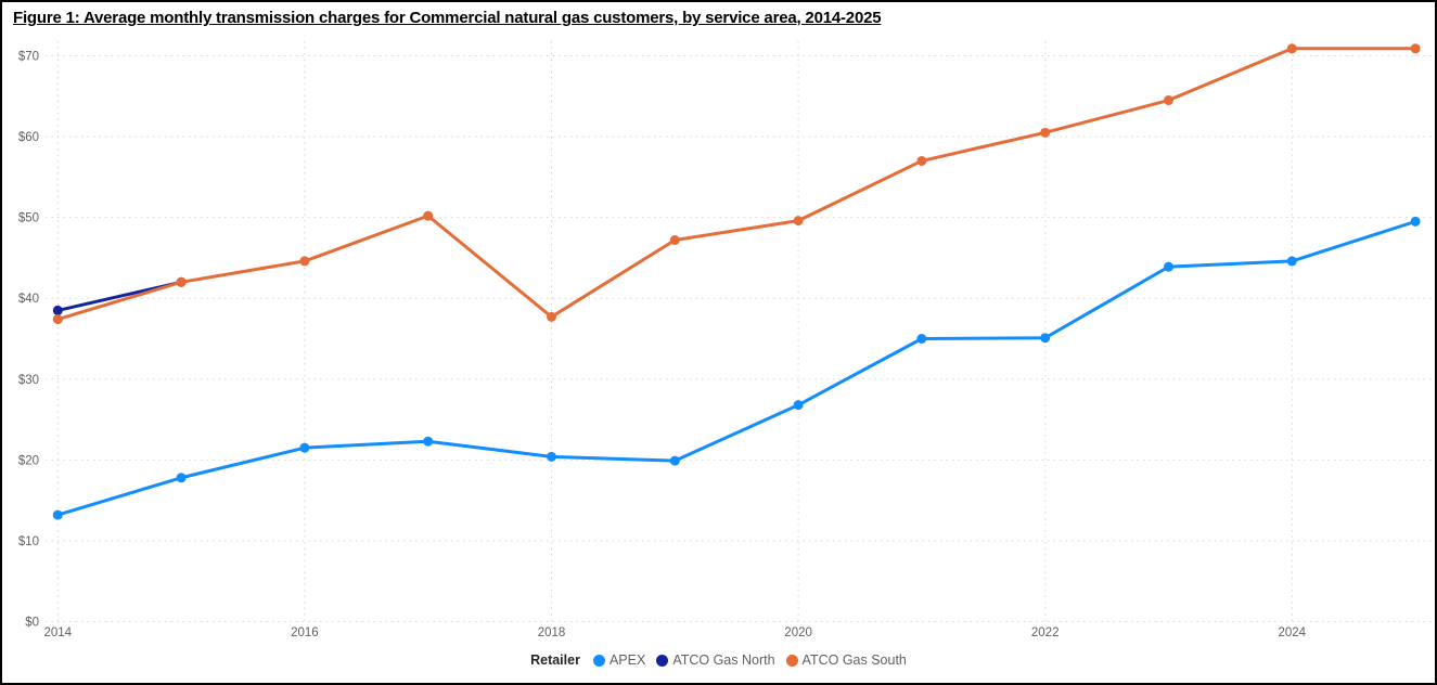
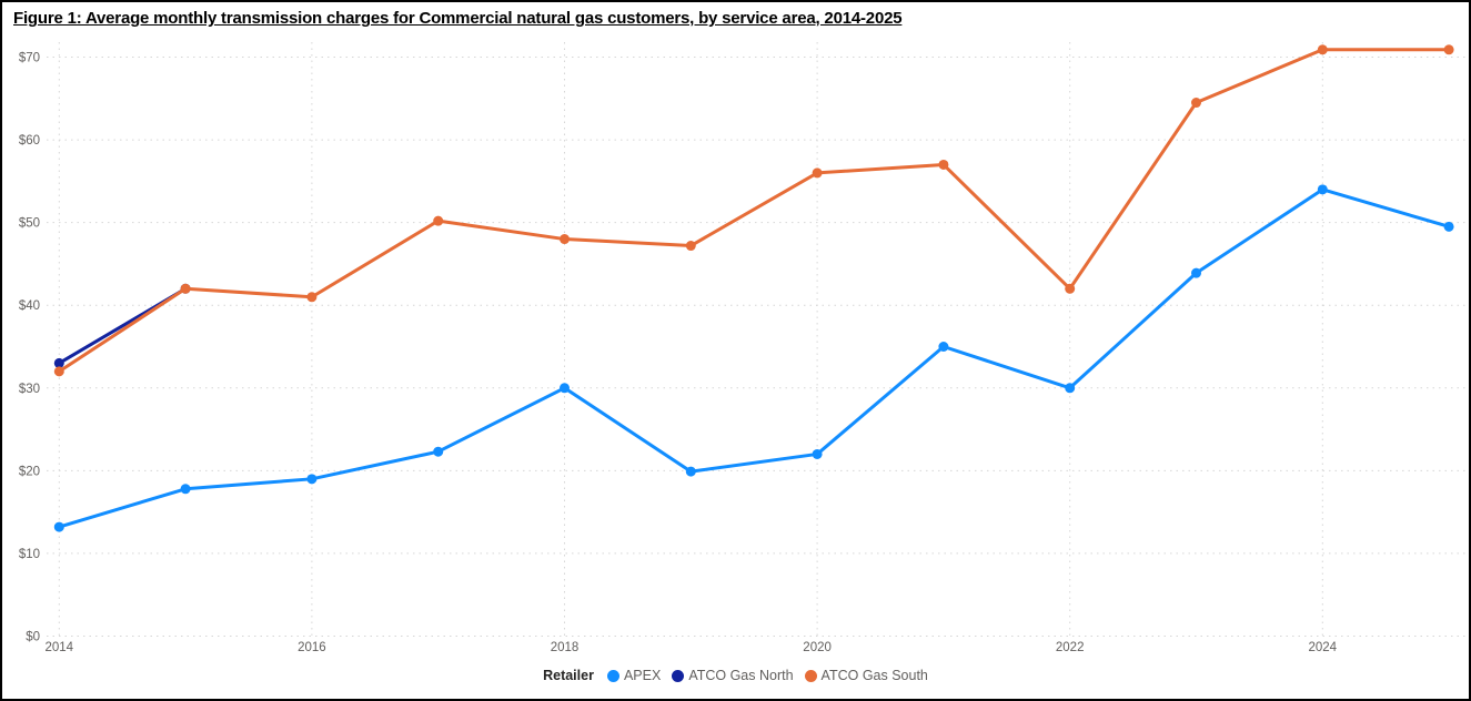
ATCO Gas North/2014: $38 -> $33
ATCO Gas South/2014: $37 -> $32
APEX/2016: $22 -> $19
ATCO Gas South/2016: $45 -> $41
APEX/2018: $20 -> $30
ATCO Gas South/2018: $38 -> $48
APEX/2020: $27 -> $22
ATCO Gas South/2020: $50 -> $56
APEX/2022: $35 -> $30
ATCO Gas South/2022: $60 -> $42
APEX/2024: $45 -> $54
